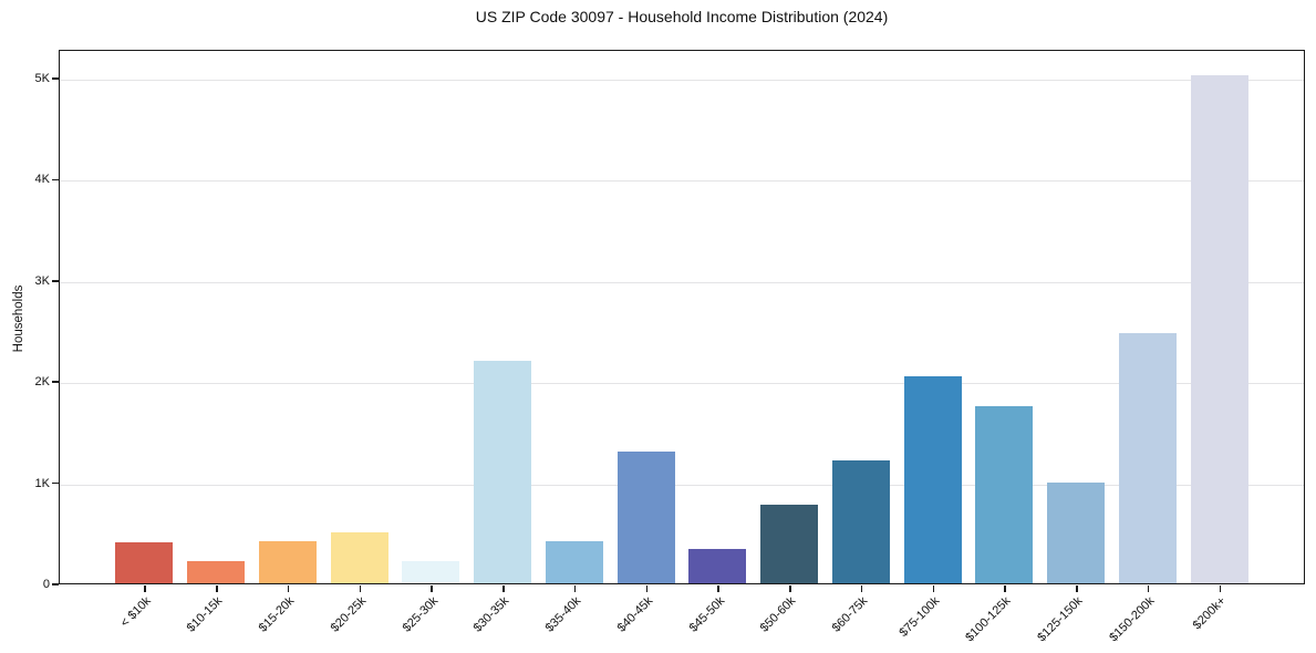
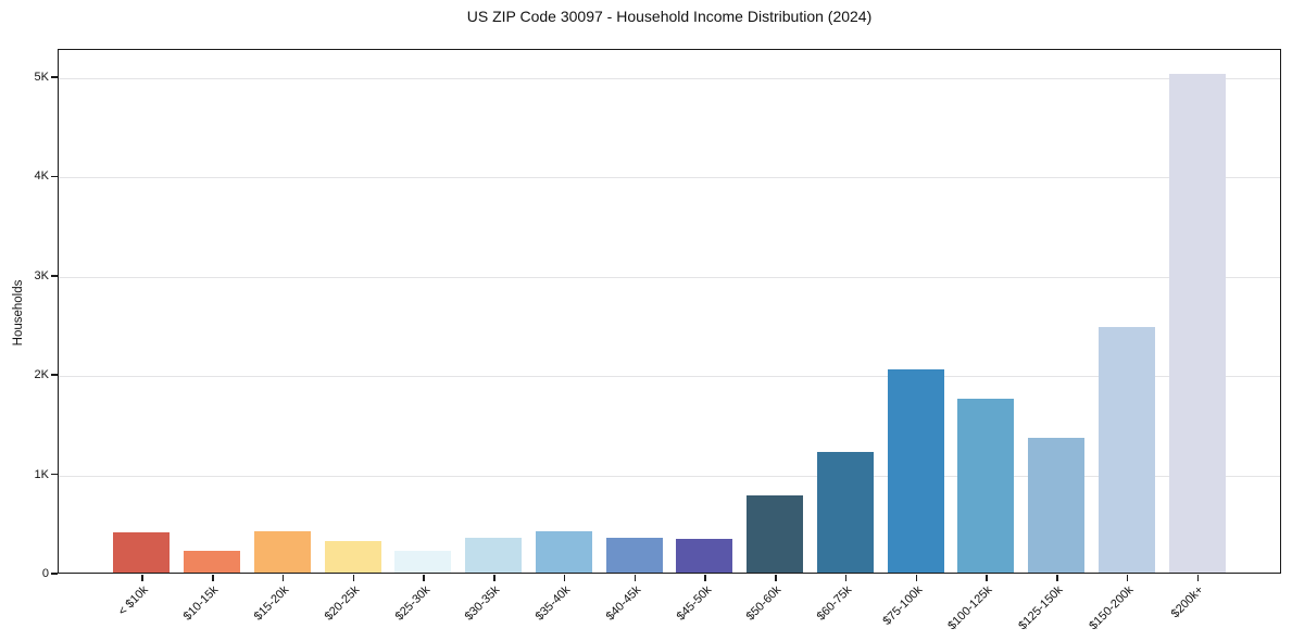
$20-25k: 0.5K -> 0.3K
$30-35k: 2.2K -> 0.4K
$40-45k: 1.3K -> 0.3K
$125-150k: 1.0K -> 1.4K
